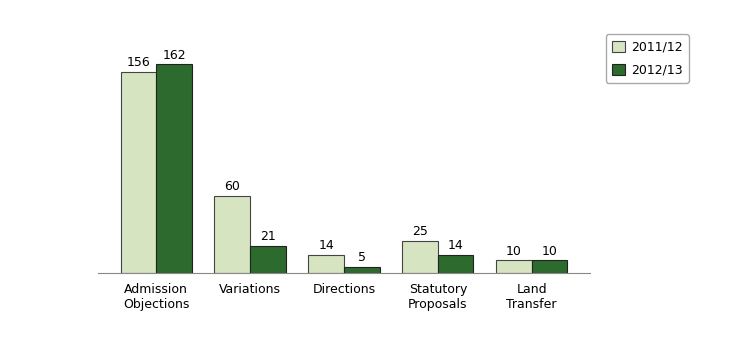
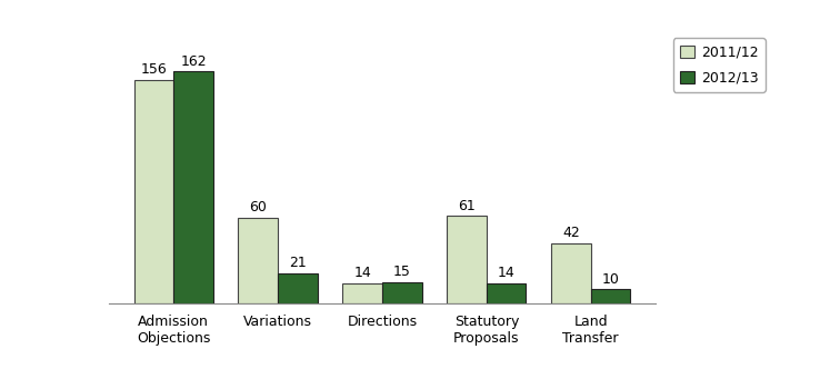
2012/13/Directions: 5 -> 15
2011/12/Statutory Proposals: 25 -> 61
2011/12/Land Transfer: 10 -> 42
